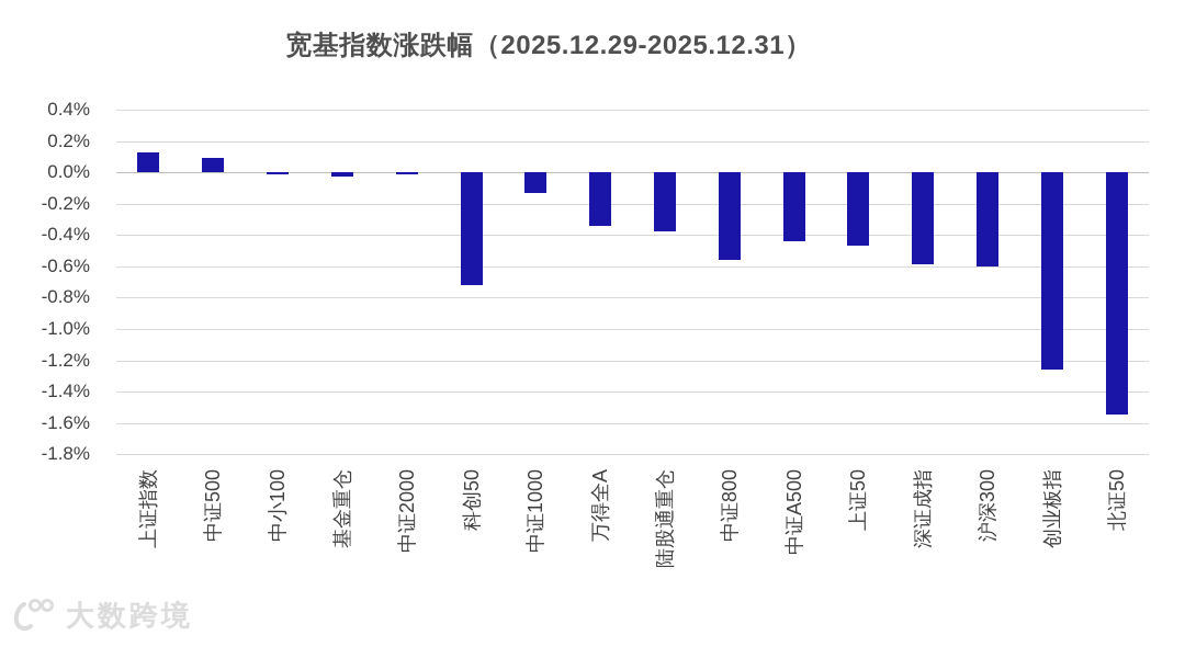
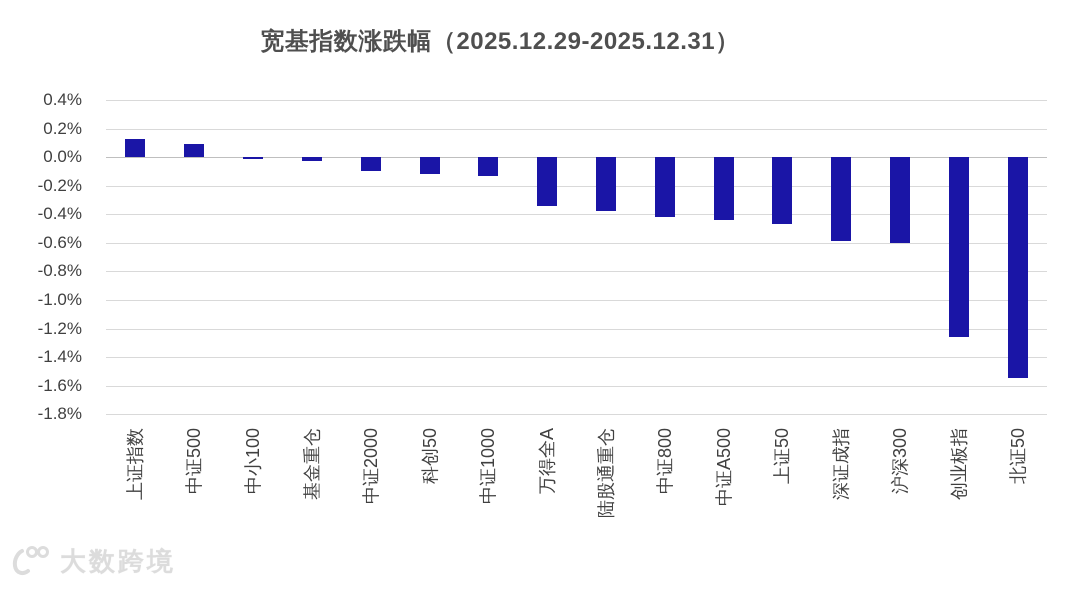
中证2000: -0.01% -> -0.10%
科创50: -0.72% -> -0.12%
中证800: -0.56% -> -0.42%
